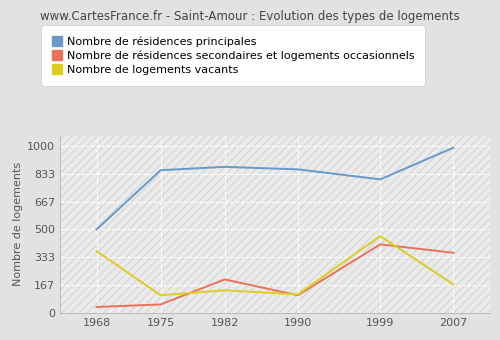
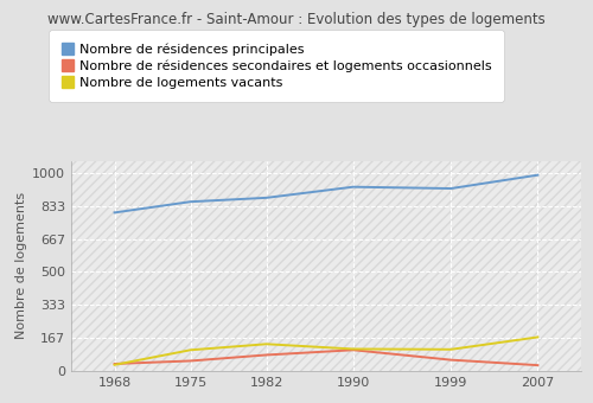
Nombre de résidences principales/1968: 500 -> 800
Nombre de logements vacants/1968: 370 -> 30
Nombre de résidences secondaires et logements occasionnels/1982: 200 -> 80
Nombre de résidences principales/1990: 860 -> 930
Nombre de résidences principales/1999: 800 -> 920
Nombre de résidences secondaires et logements occasionnels/1999: 410 -> 60
Nombre de logements vacants/1999: 460 -> 110
Nombre de résidences secondaires et logements occasionnels/2007: 360 -> 30
